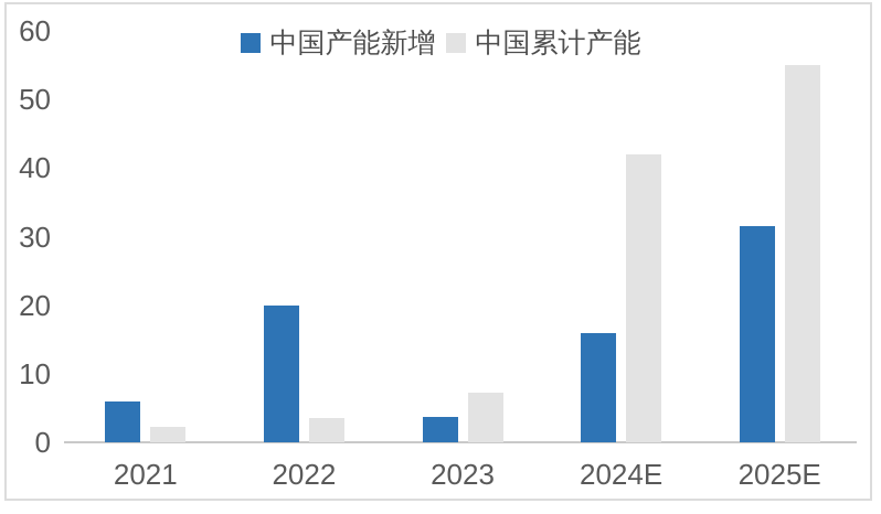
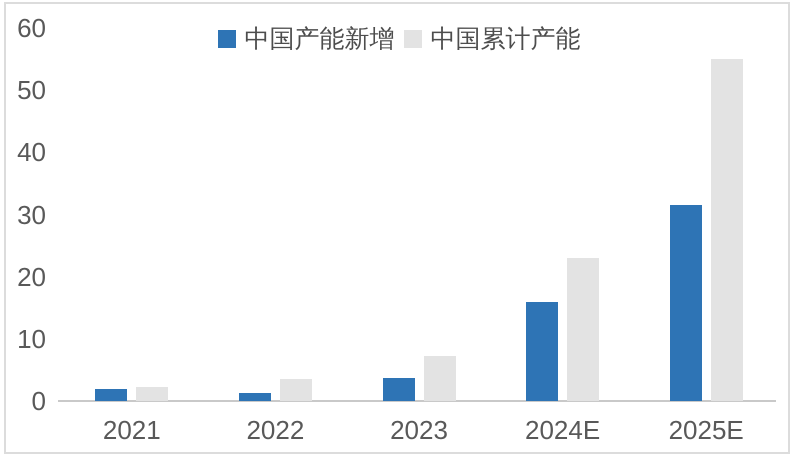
中国产能新增/2021: 6 -> 2
中国产能新增/2022: 20 -> 1
中国累计产能/2024E: 42 -> 23
